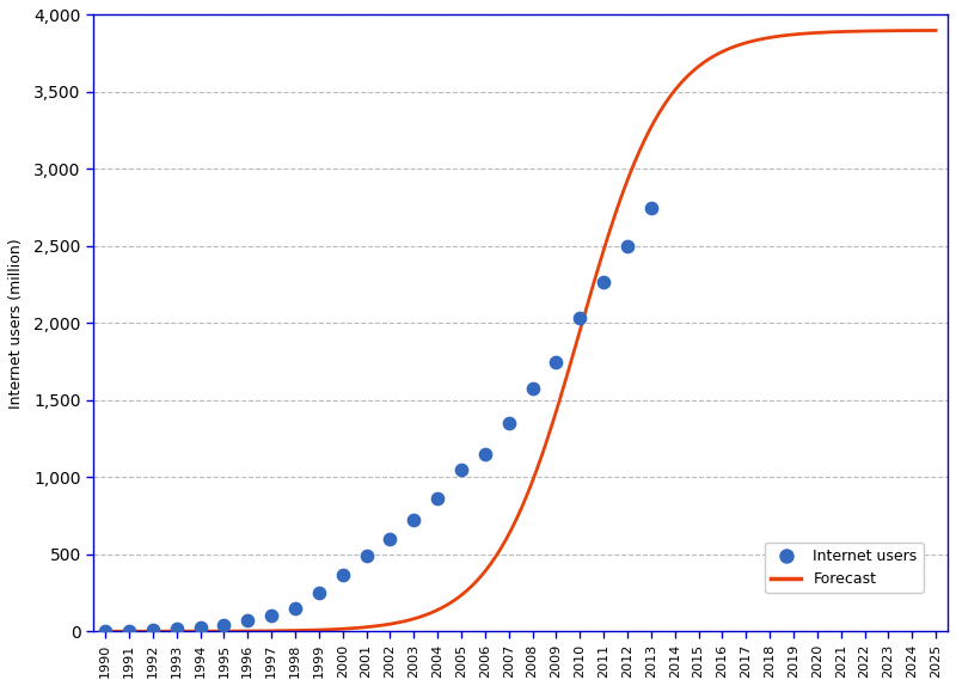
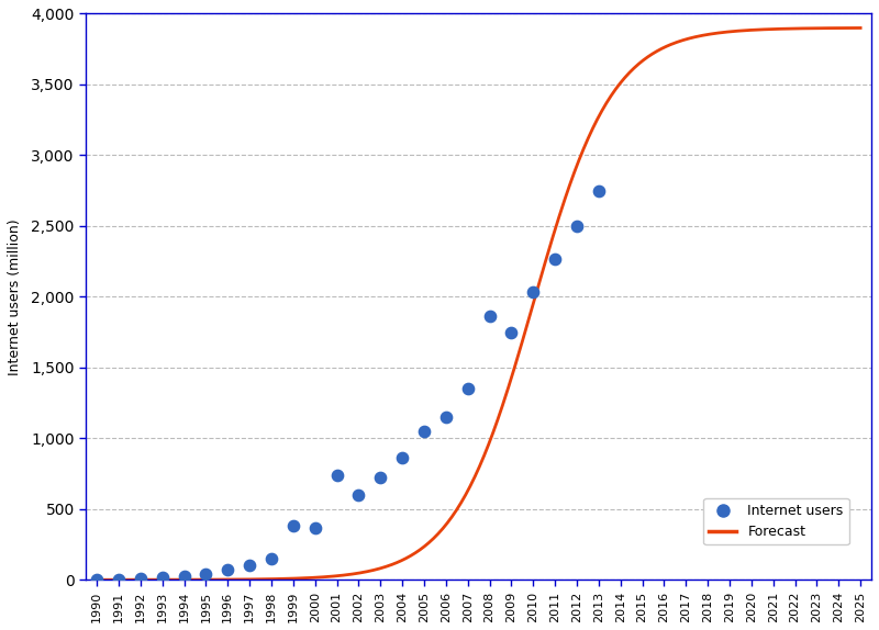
Internet users/1999: 250 -> 380
Internet users/2001: 490 -> 740
Internet users/2008: 1,580 -> 1,860
